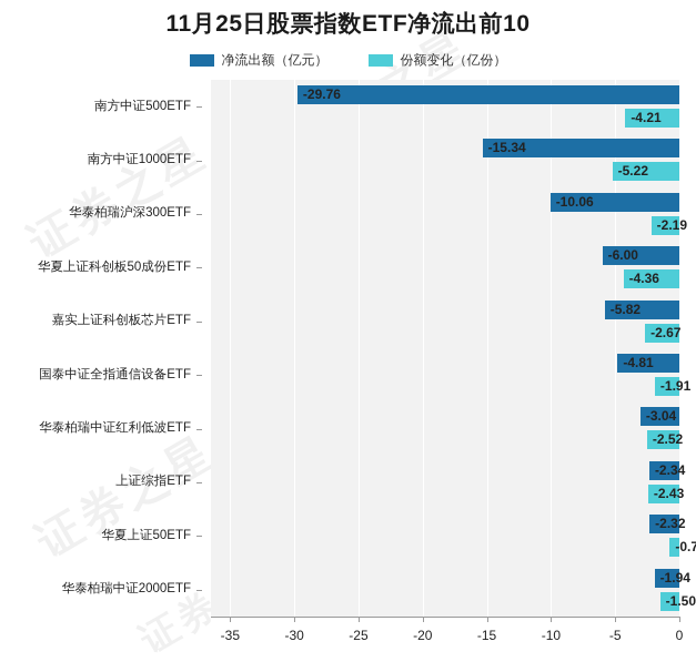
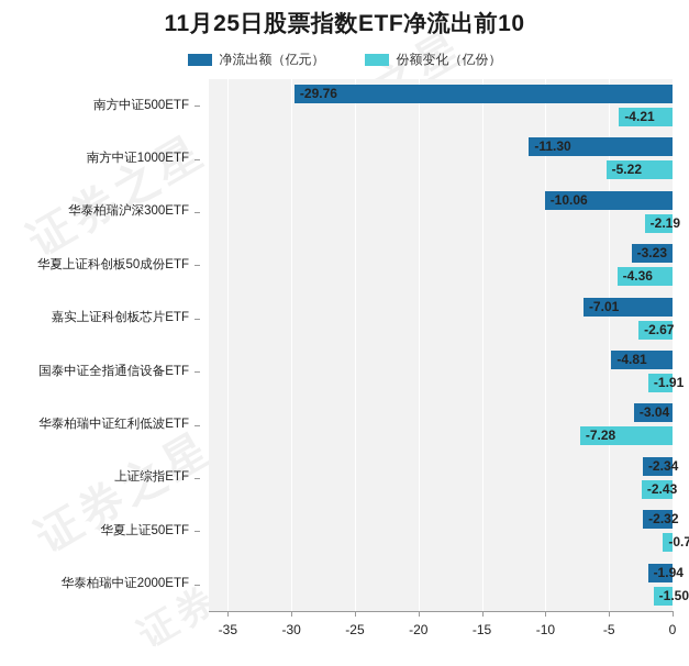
净流出额（亿元）/南方中证1000ETF: -15.34 -> -11.30
净流出额（亿元）/华夏上证科创板50成份ETF: -6.00 -> -3.23
净流出额（亿元）/嘉实上证科创板芯片ETF: -5.82 -> -7.01
份额变化（亿份）/华泰柏瑞中证红利低波ETF: -2.52 -> -7.28
